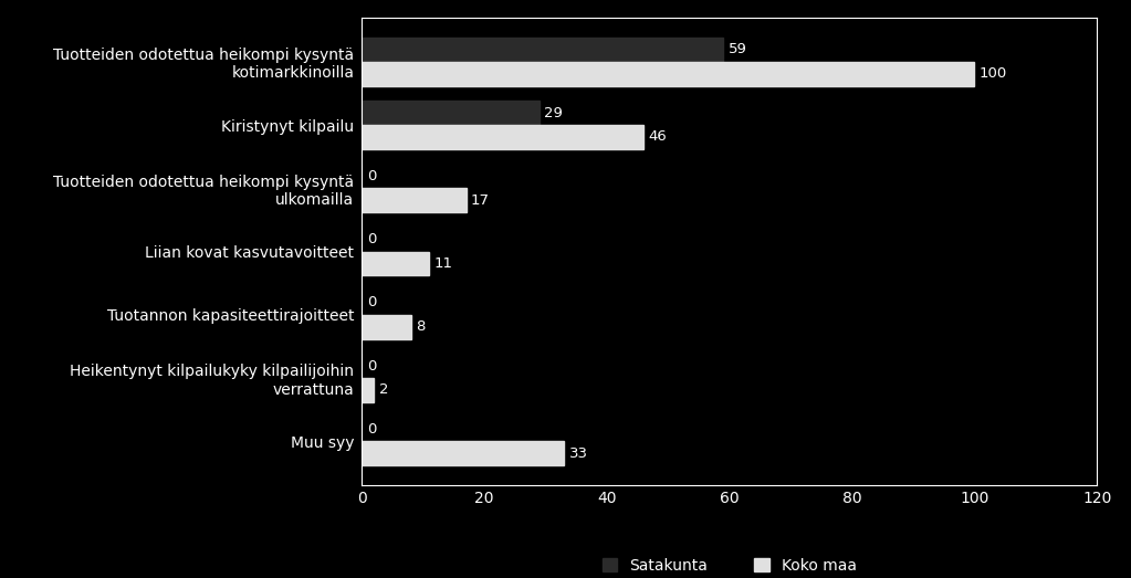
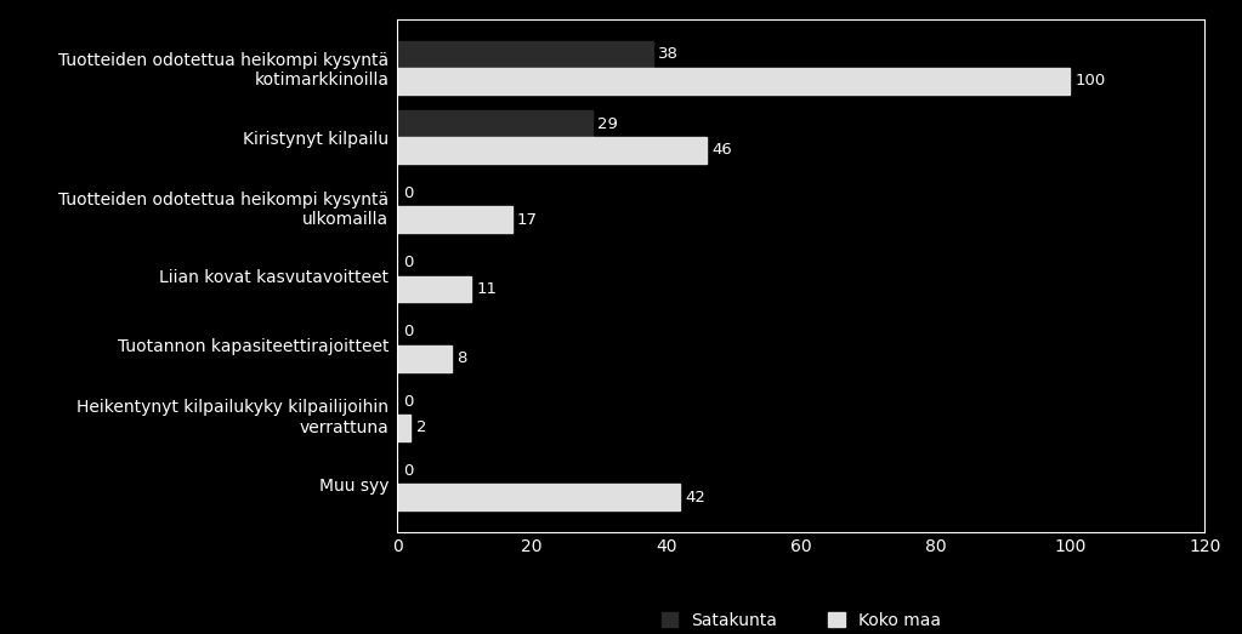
Satakunta/Tuotteiden odotettua heikompi kysyntä kotimarkkinoilla: 59 -> 38
Koko maa/Muu syy: 33 -> 42
